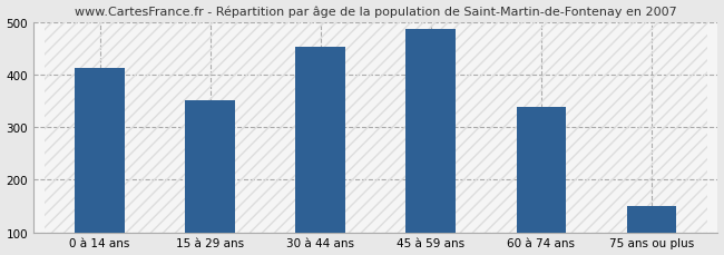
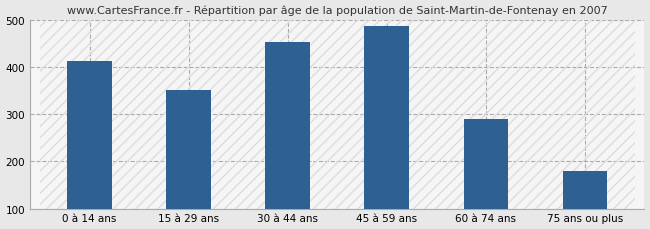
60 à 74 ans: 338 -> 290
75 ans ou plus: 150 -> 180
